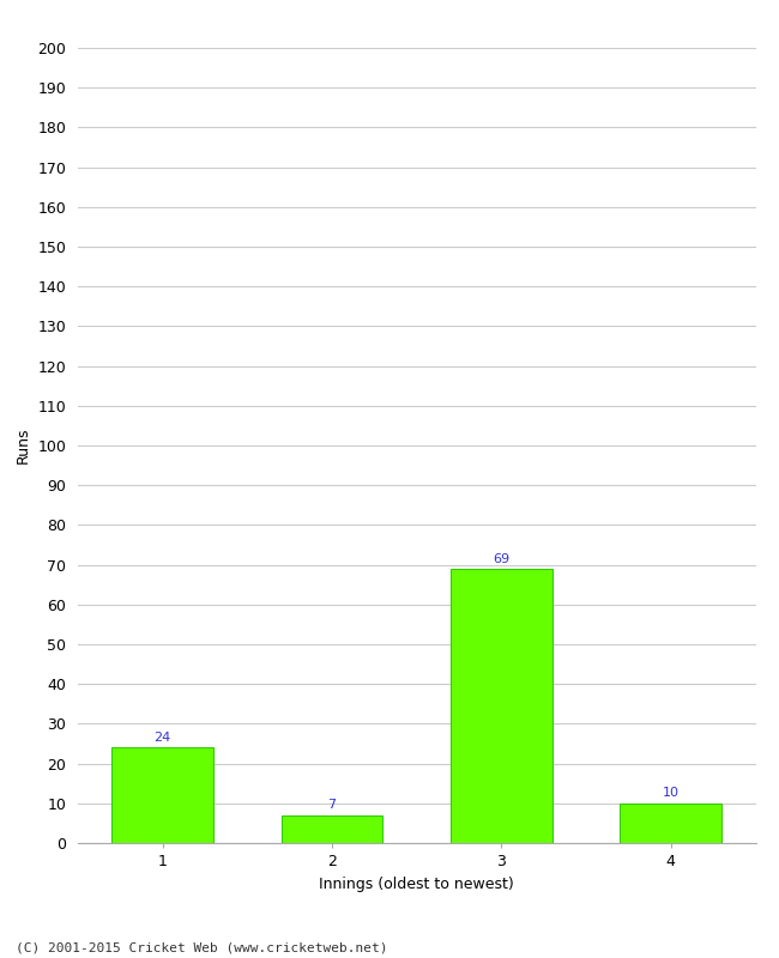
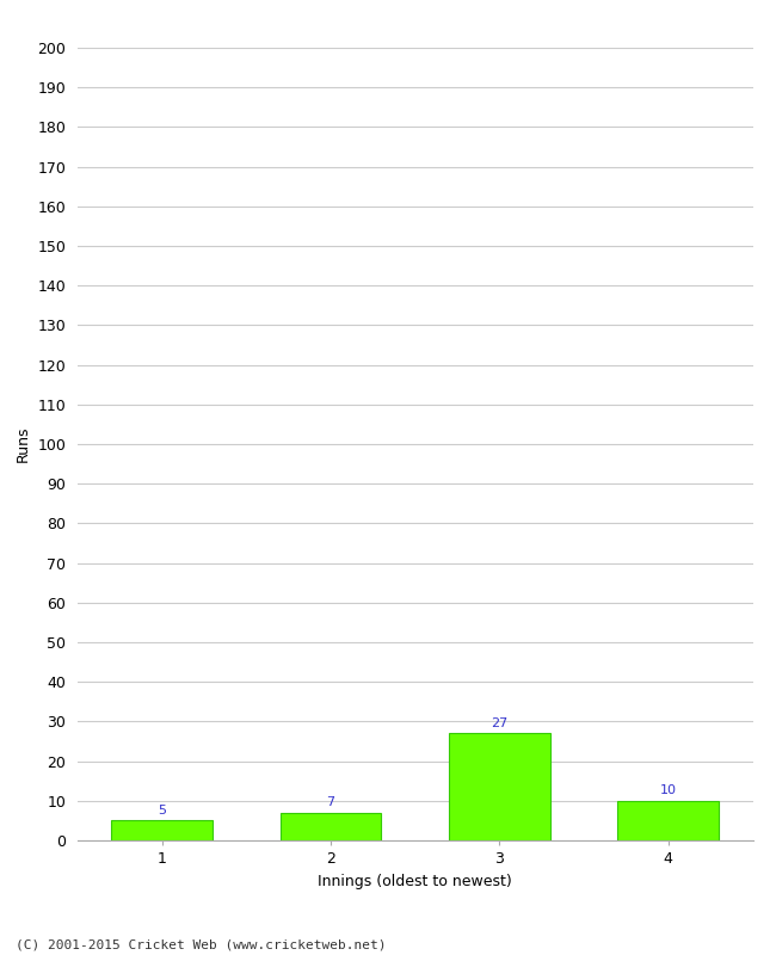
1: 24 -> 5
3: 69 -> 27
